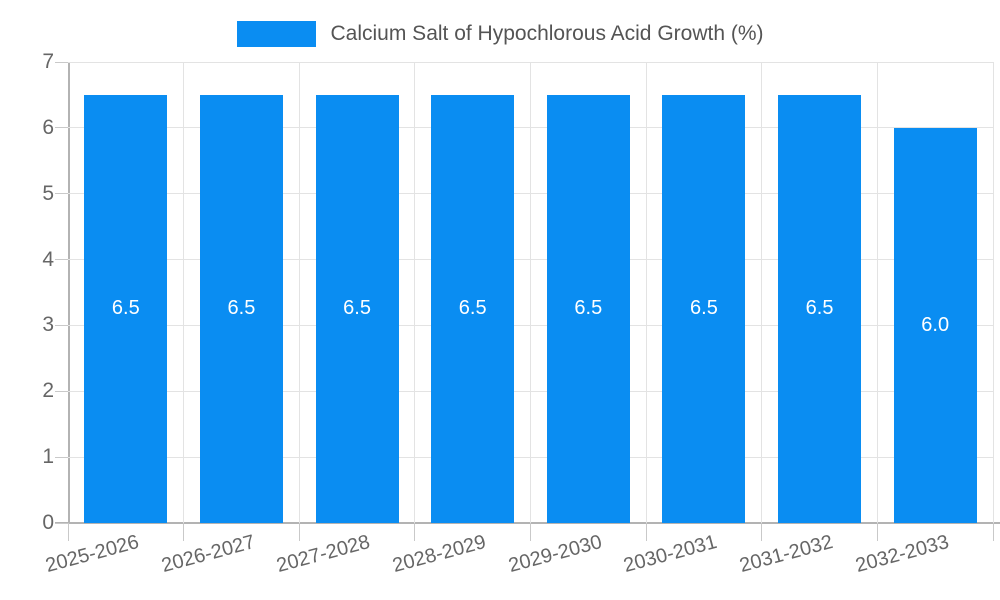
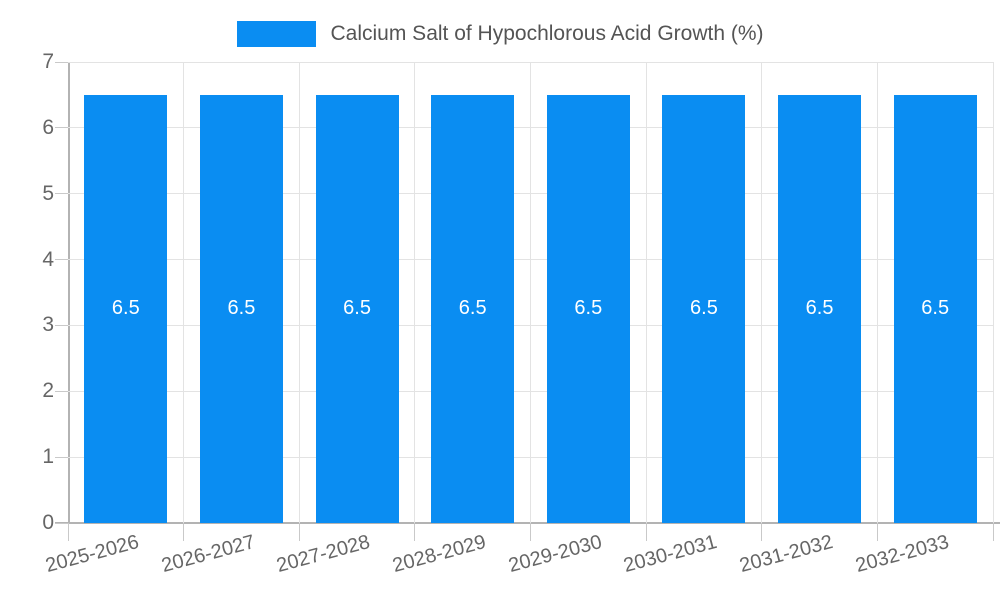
2032-2033: 6.0 -> 6.5
